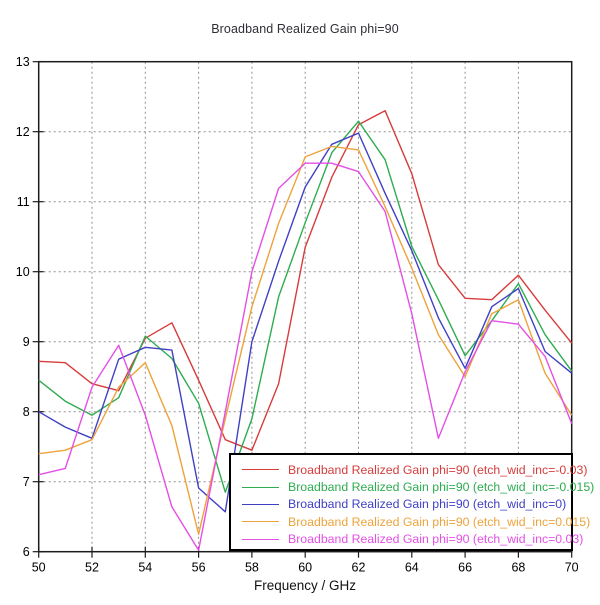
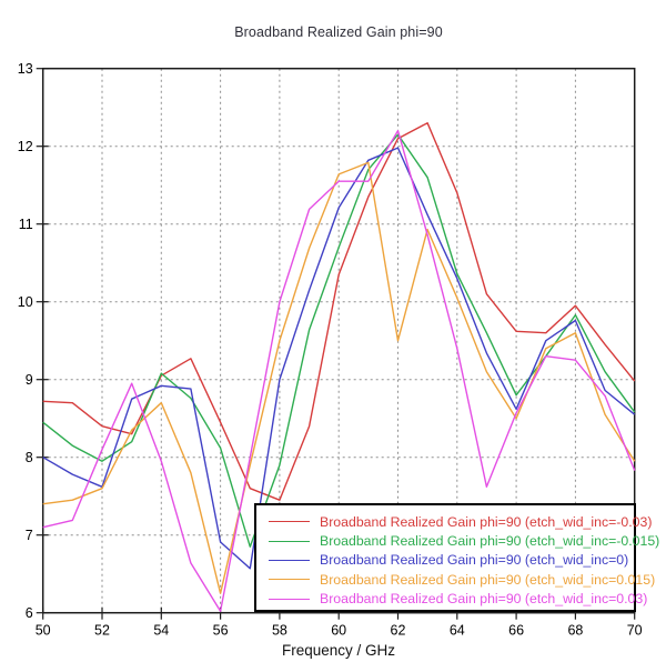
Broadband Realized Gain phi=90 (etch_wid_inc=0.03)/52: 8.3 -> 8.1
Broadband Realized Gain phi=90 (etch_wid_inc=0.015)/62: 11.7 -> 9.5
Broadband Realized Gain phi=90 (etch_wid_inc=0.03)/62: 11.4 -> 12.2
